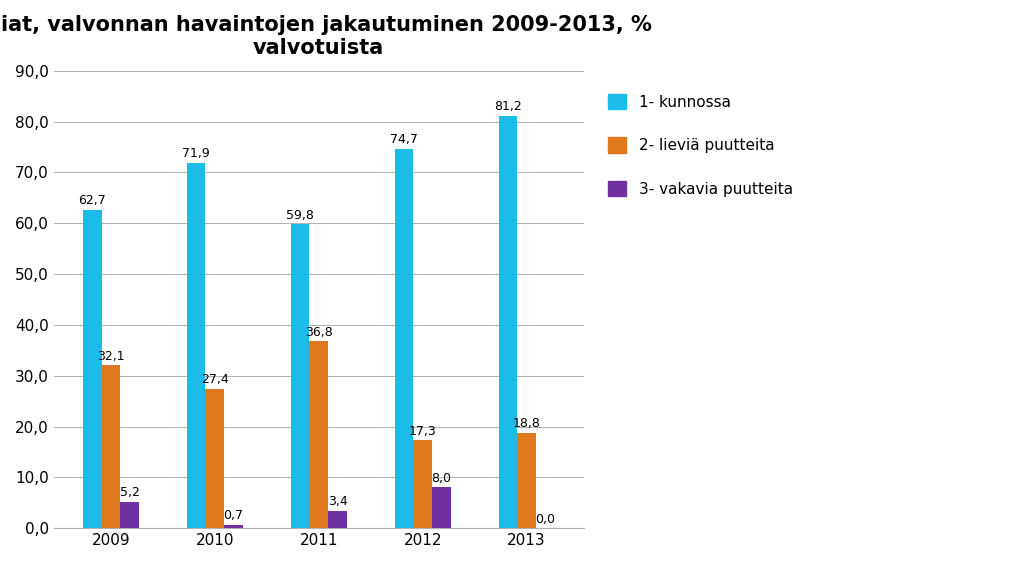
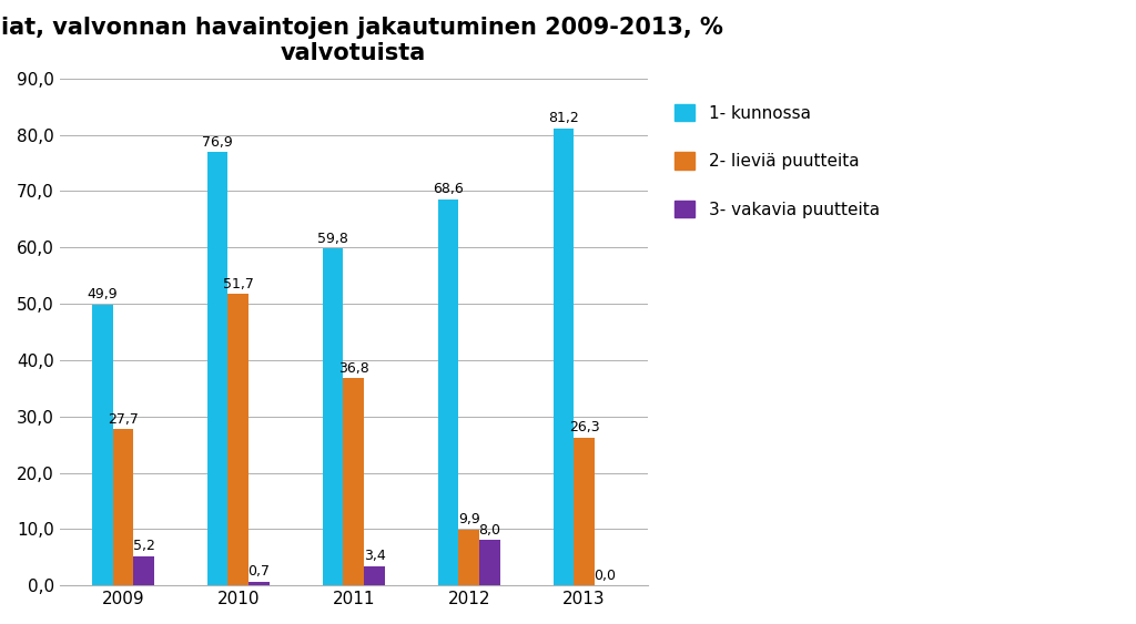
1- kunnossa/2009: 62,7 -> 49,9
2- lieviä puutteita/2009: 32,1 -> 27,7
1- kunnossa/2010: 71,9 -> 76,9
2- lieviä puutteita/2010: 27,4 -> 51,7
1- kunnossa/2012: 74,7 -> 68,6
2- lieviä puutteita/2012: 17,3 -> 9,9
2- lieviä puutteita/2013: 18,8 -> 26,3
